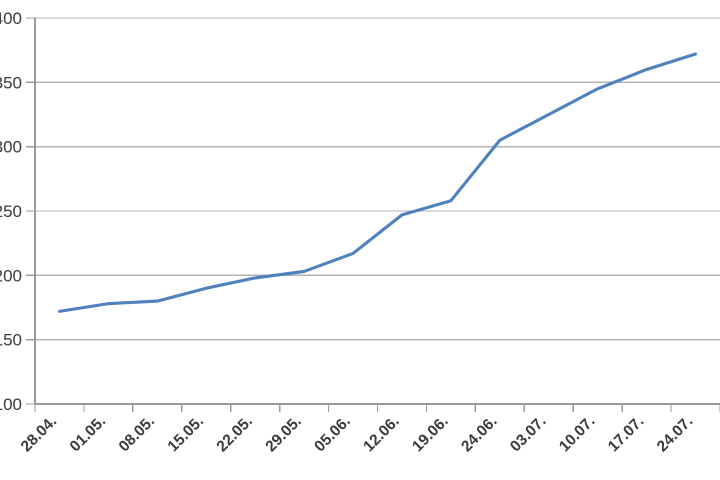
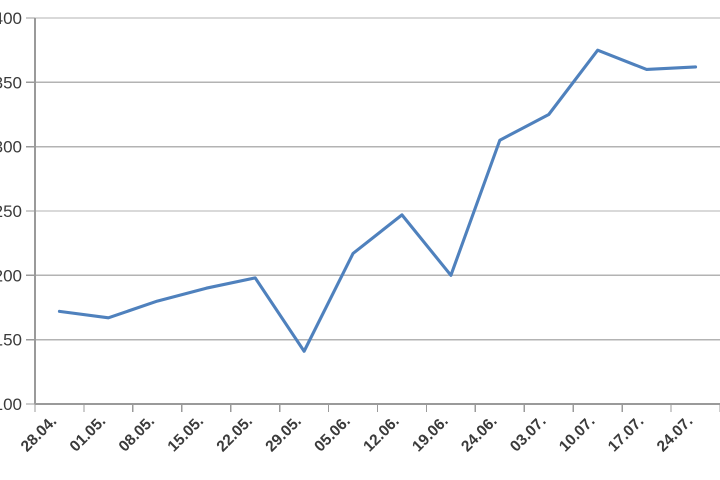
01.05.: 178 -> 167
29.05.: 203 -> 141
19.06.: 258 -> 200
10.07.: 345 -> 375
24.07.: 372 -> 362
